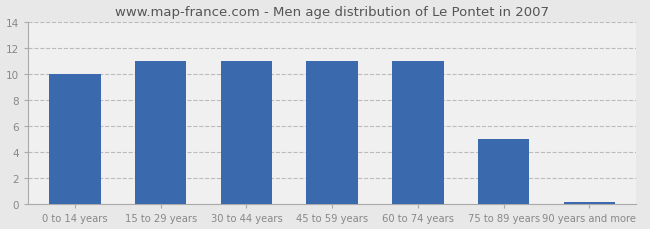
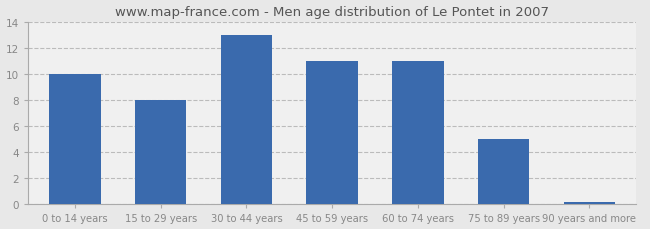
15 to 29 years: 11.0 -> 8.0
30 to 44 years: 11.0 -> 13.0
